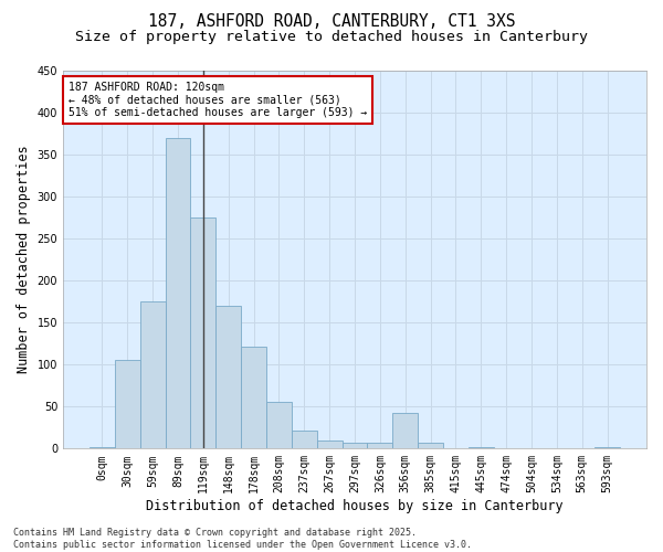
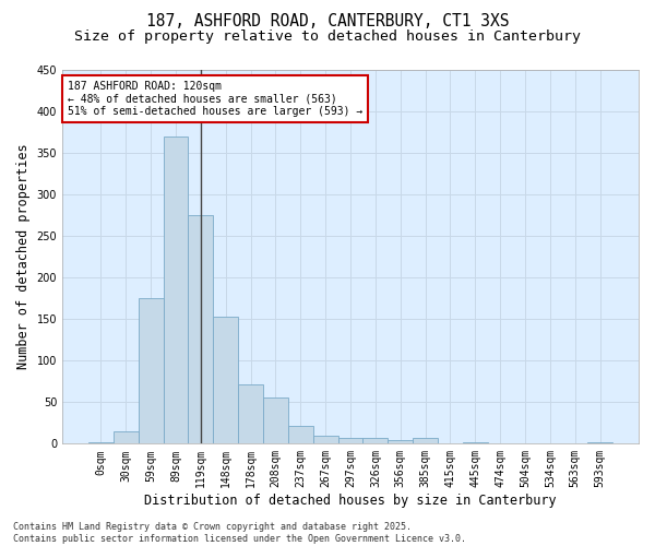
30sqm: 106 -> 15
148sqm: 170 -> 153
178sqm: 122 -> 72
356sqm: 42 -> 5
